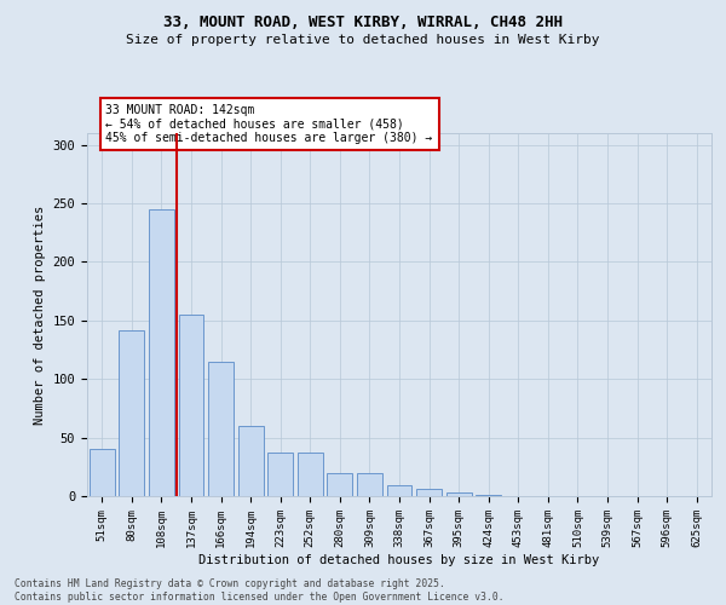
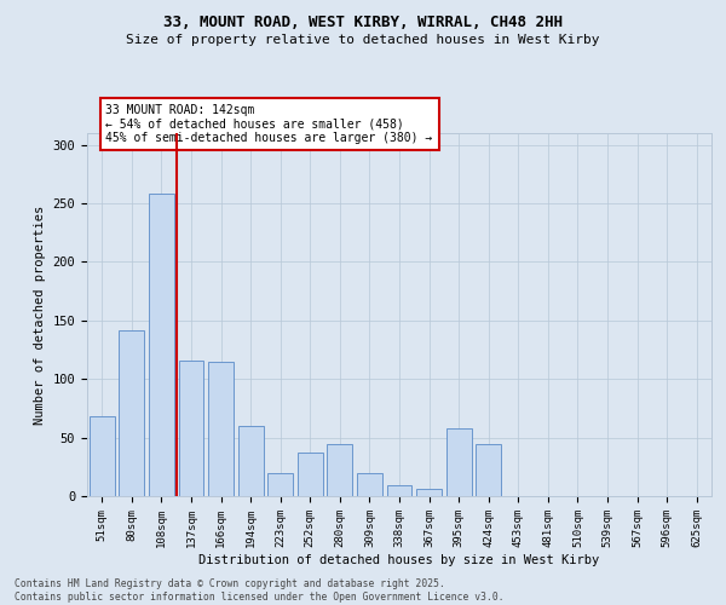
51sqm: 40 -> 68
108sqm: 245 -> 258
137sqm: 155 -> 116
223sqm: 37 -> 20
280sqm: 20 -> 44
395sqm: 3 -> 58
424sqm: 1 -> 44
